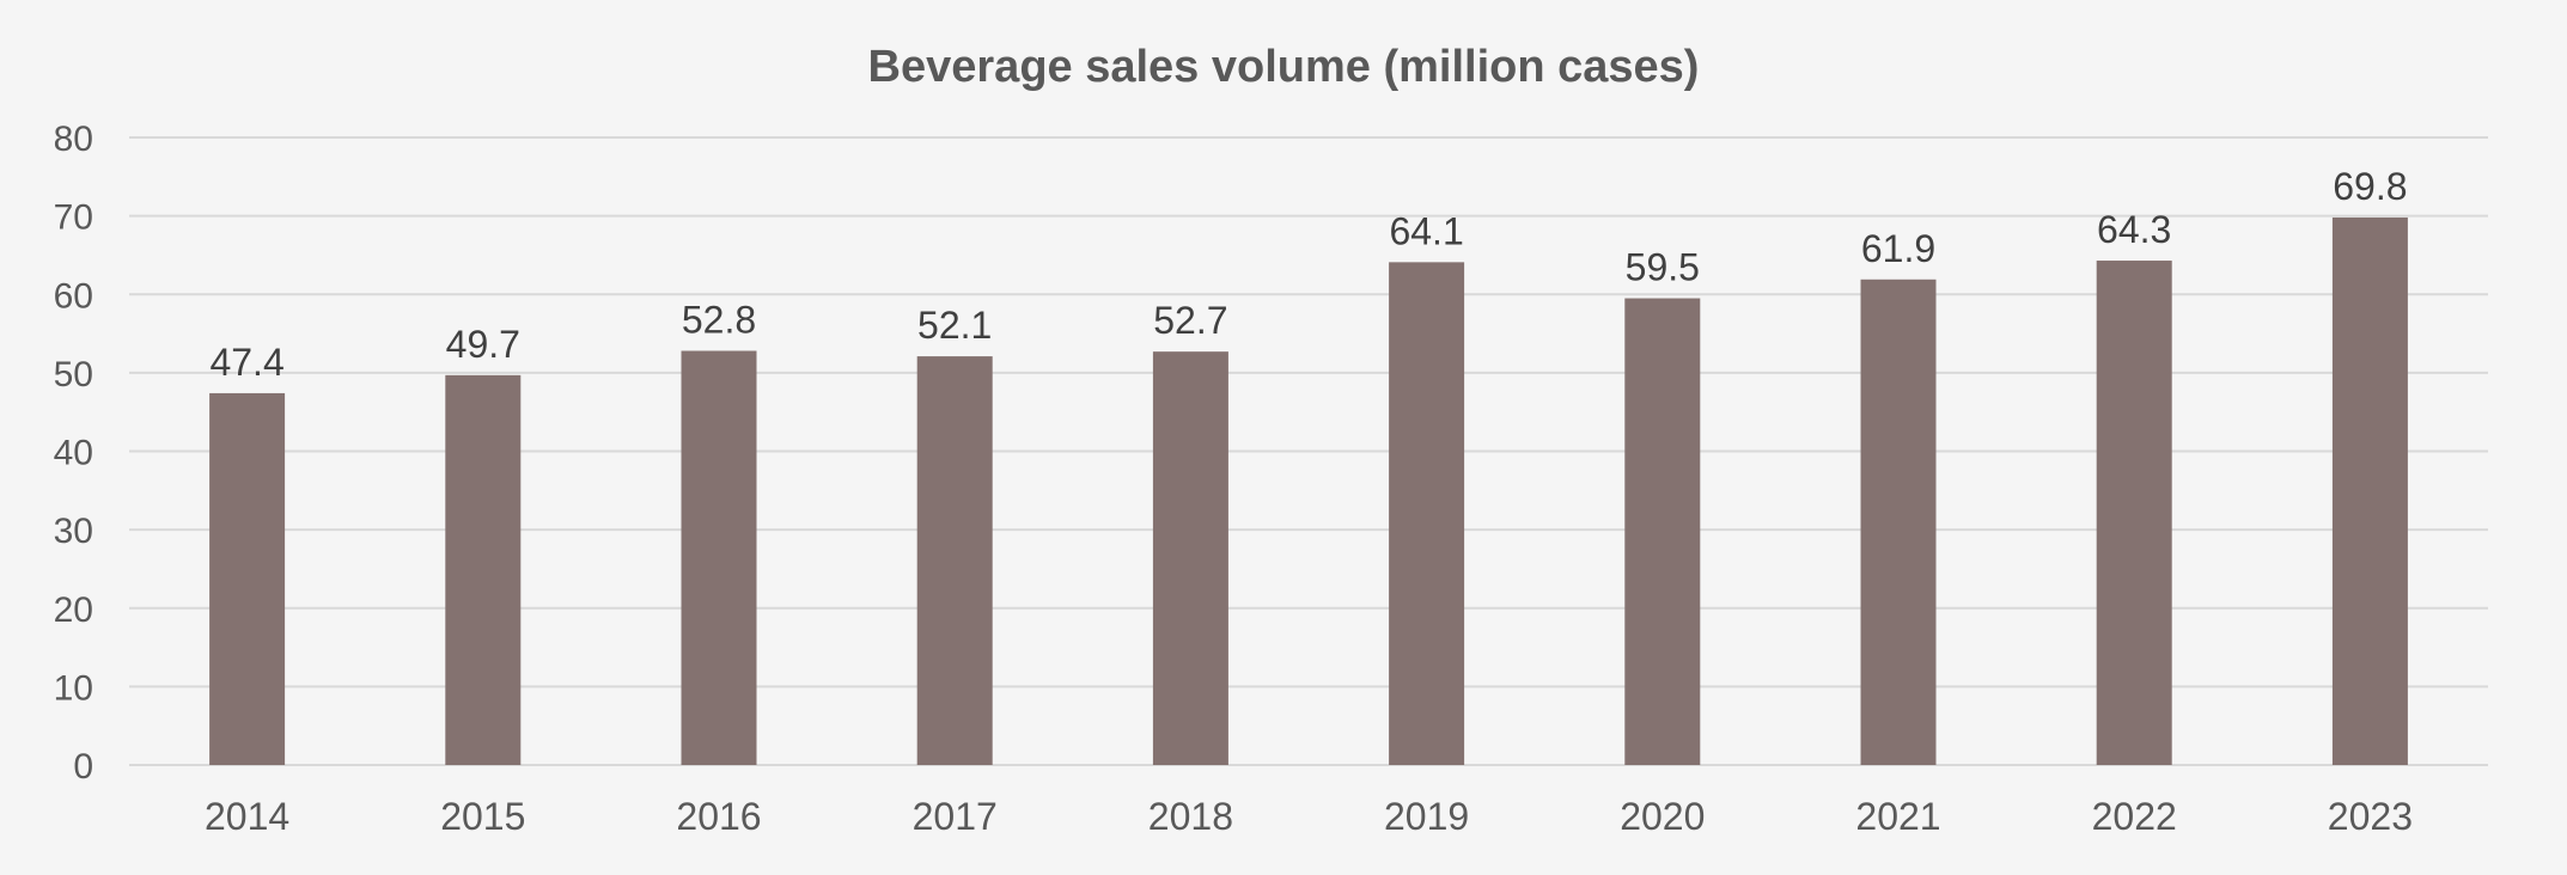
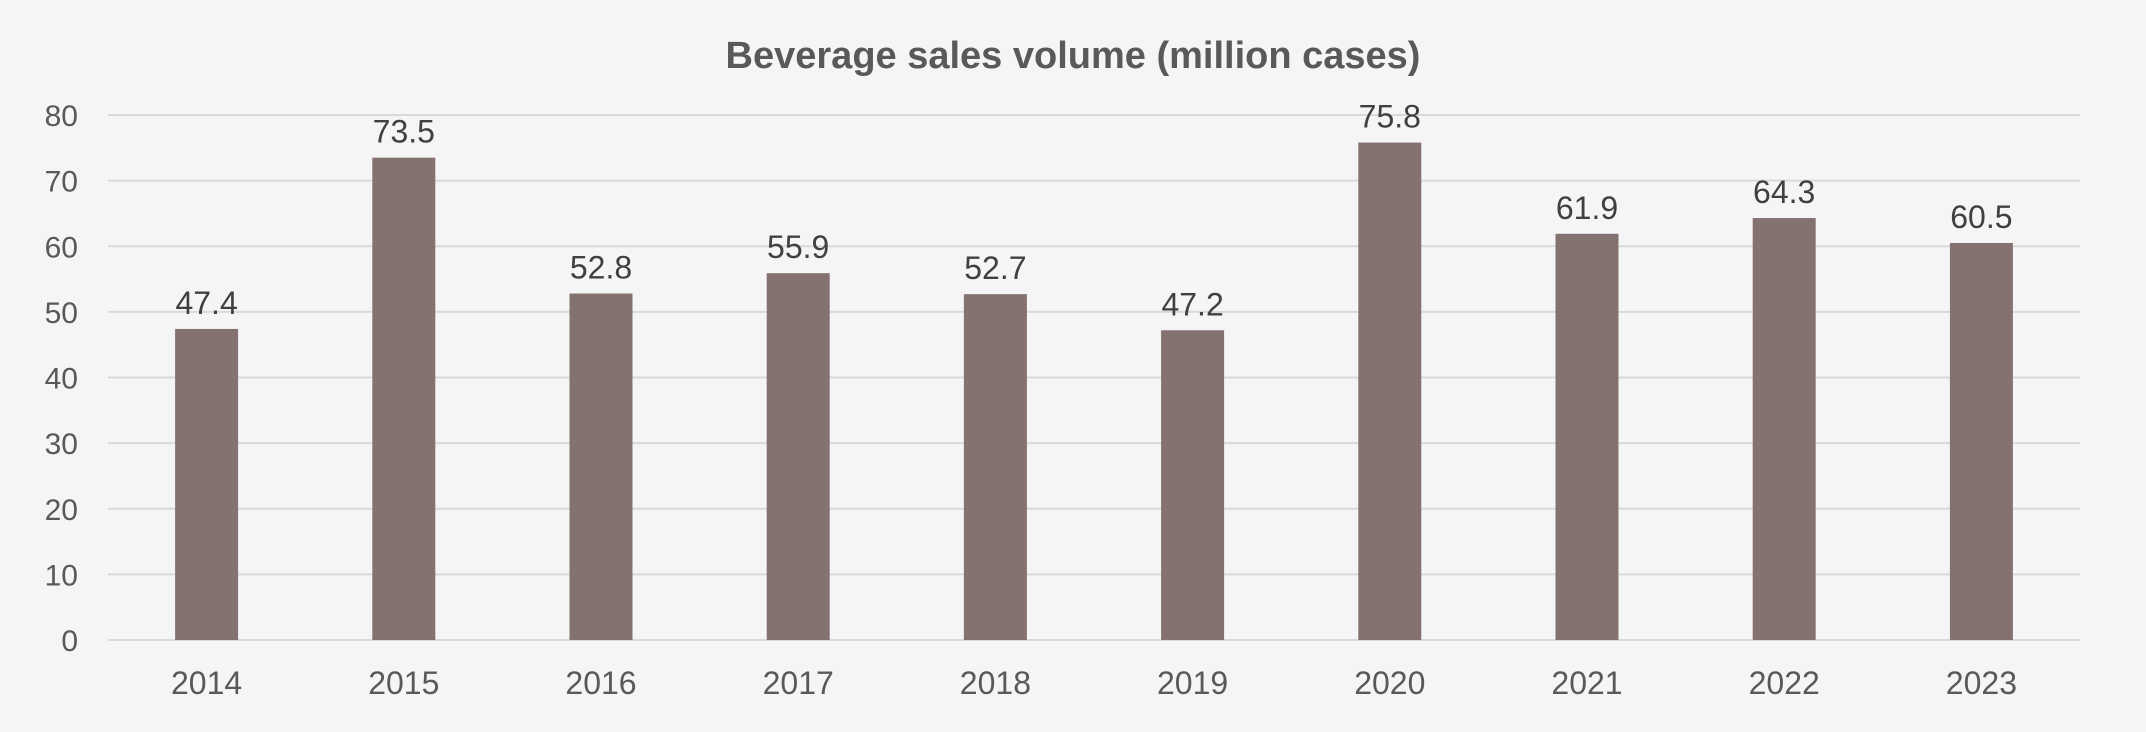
2015: 49.7 -> 73.5
2017: 52.1 -> 55.9
2019: 64.1 -> 47.2
2020: 59.5 -> 75.8
2023: 69.8 -> 60.5
